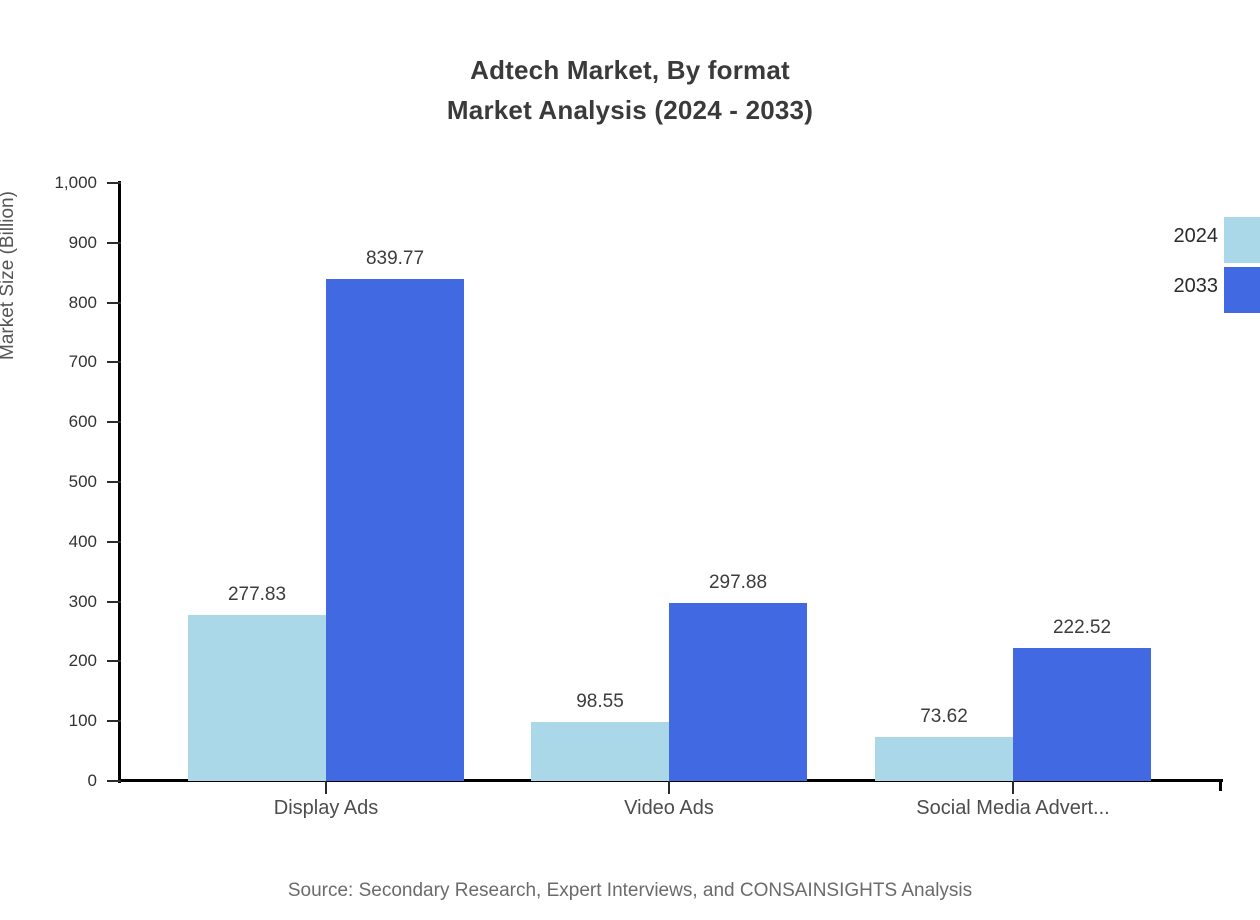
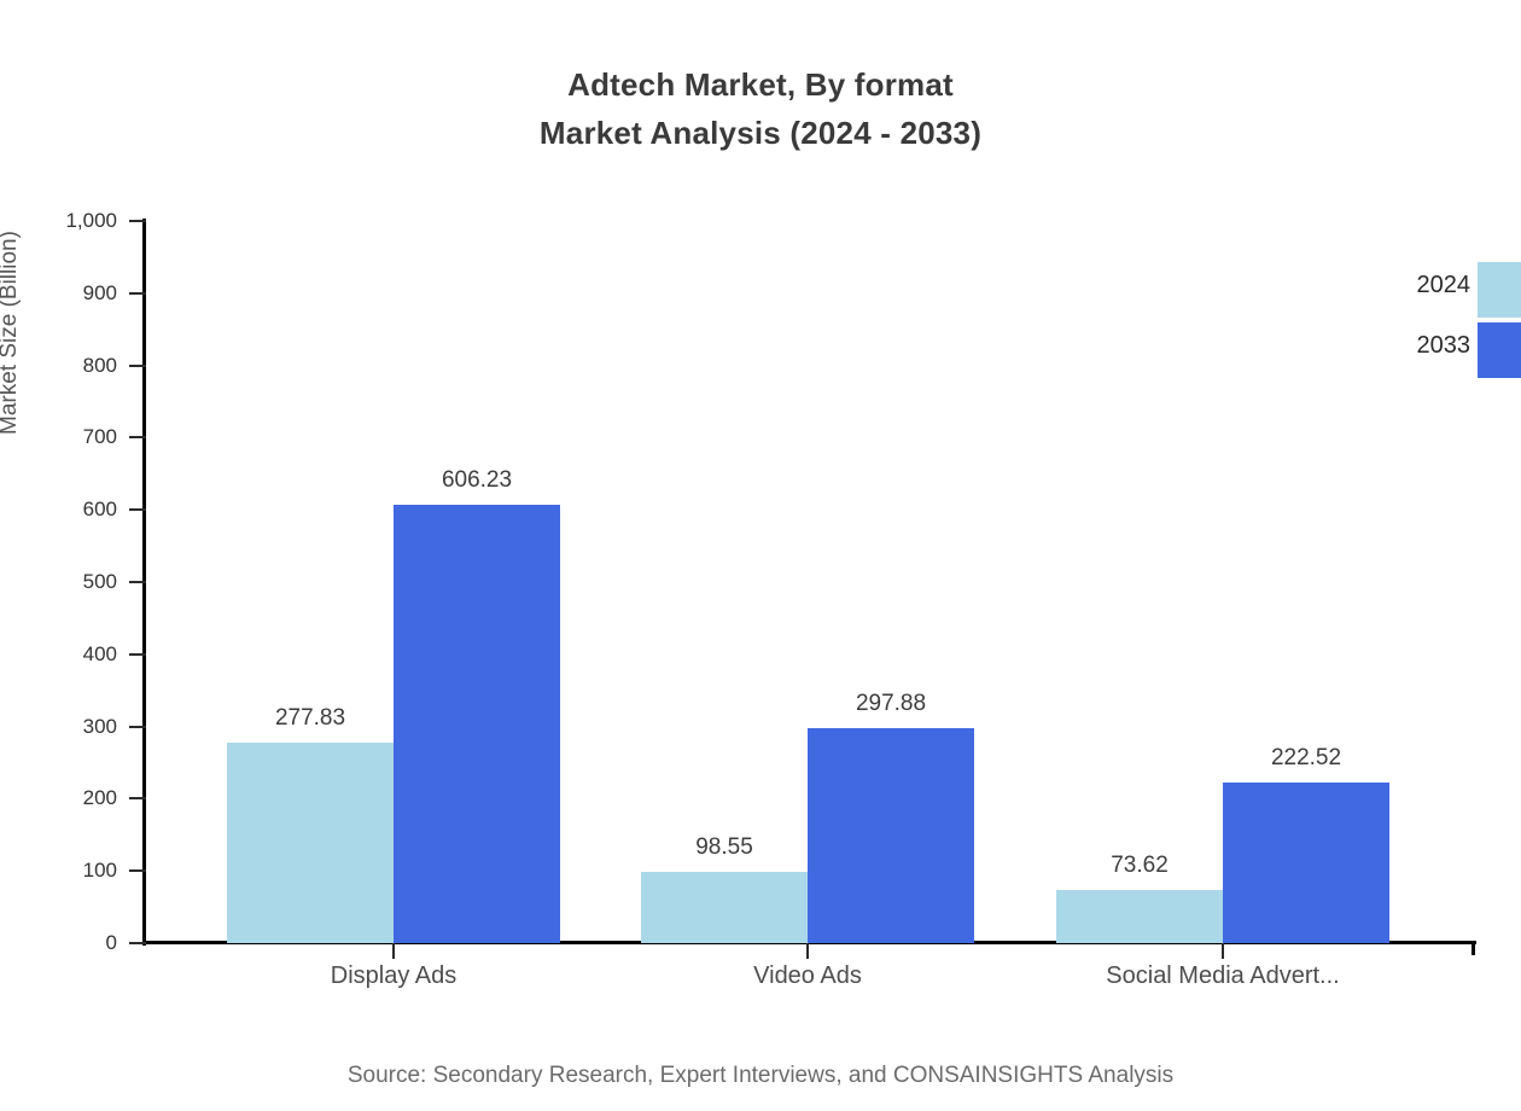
2033/Display Ads: 839.77 -> 606.23
